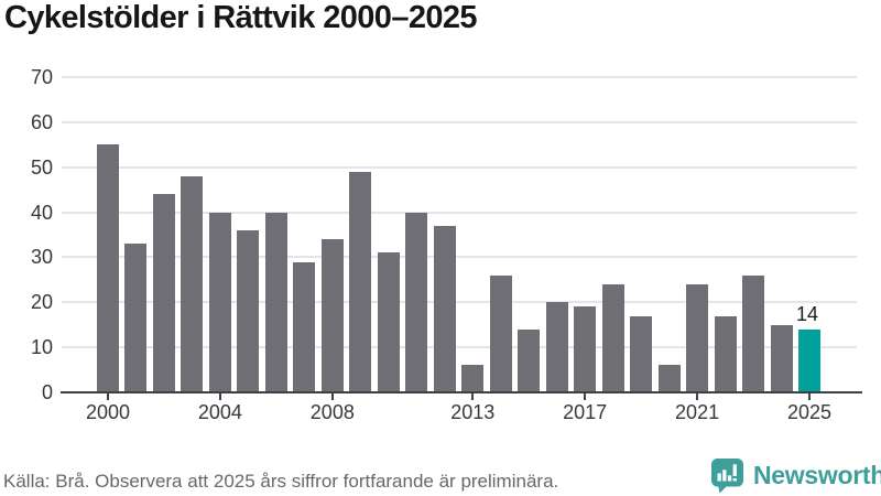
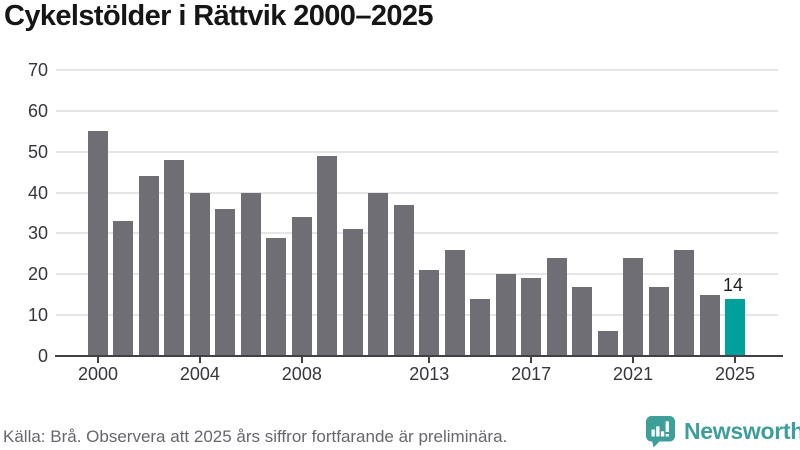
2013: 6 -> 21
